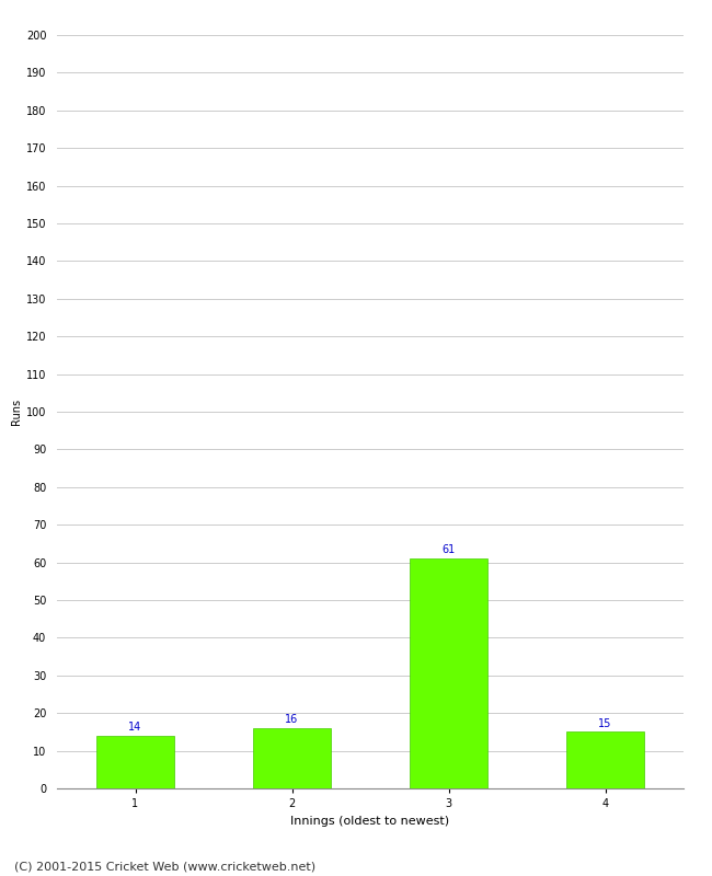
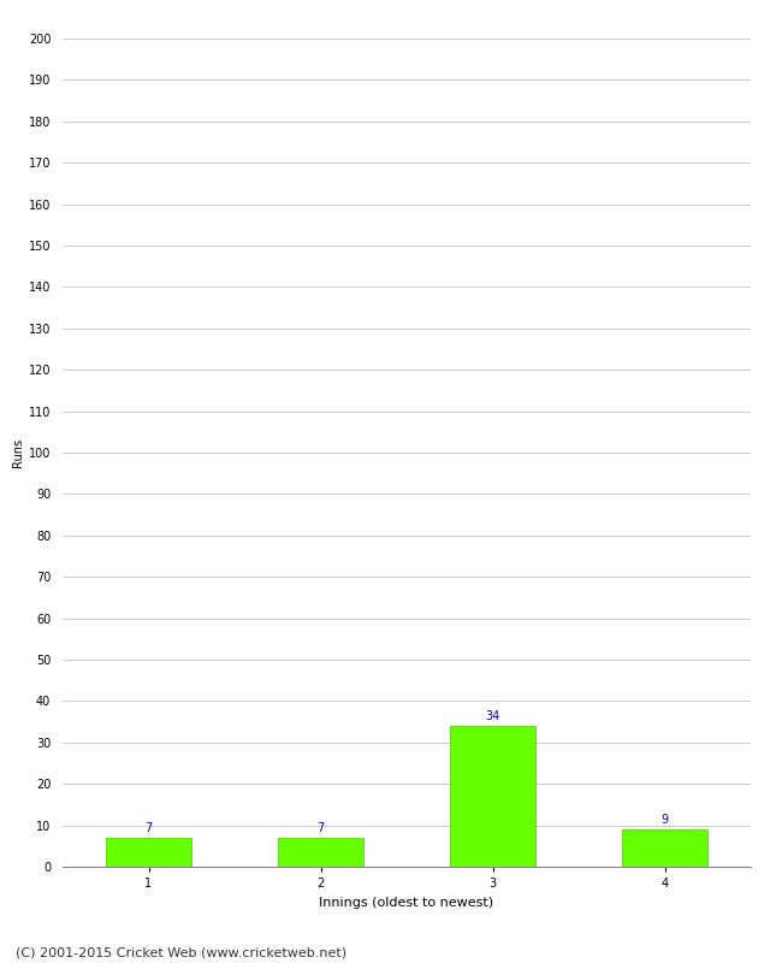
1: 14 -> 7
2: 16 -> 7
3: 61 -> 34
4: 15 -> 9
